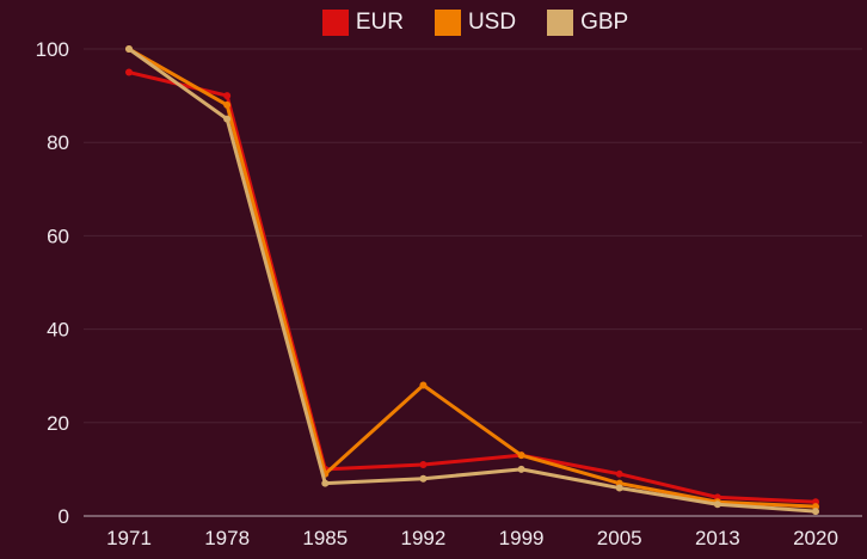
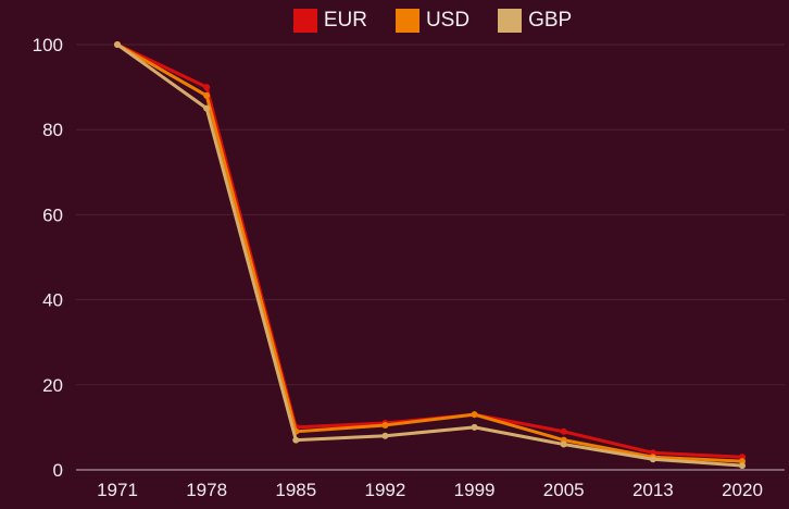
EUR/1971: 95 -> 100
USD/1992: 28 -> 10
